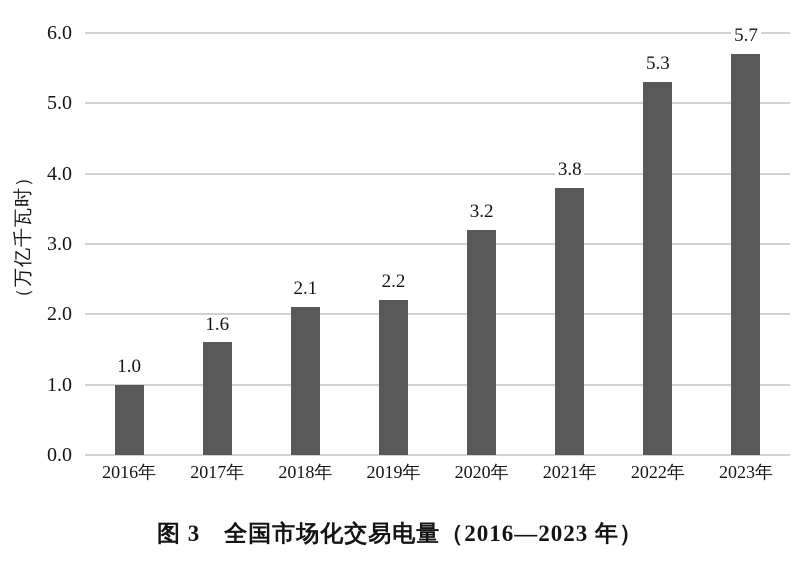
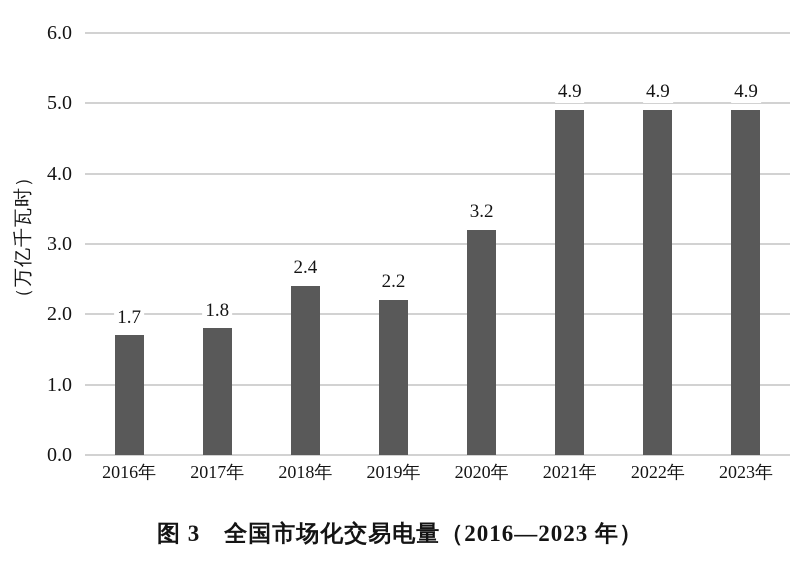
2016年: 1.0 -> 1.7
2017年: 1.6 -> 1.8
2018年: 2.1 -> 2.4
2021年: 3.8 -> 4.9
2022年: 5.3 -> 4.9
2023年: 5.7 -> 4.9
